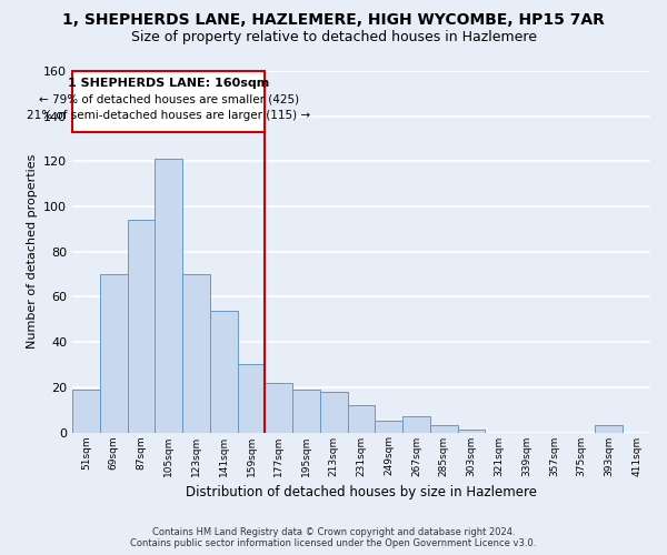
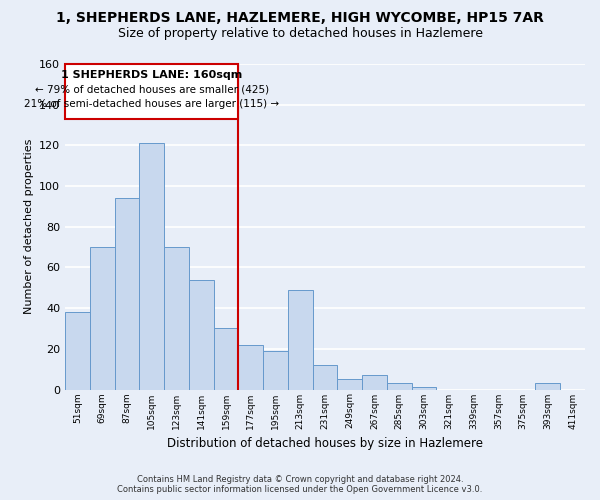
51sqm: 19 -> 38
213sqm: 18 -> 49
